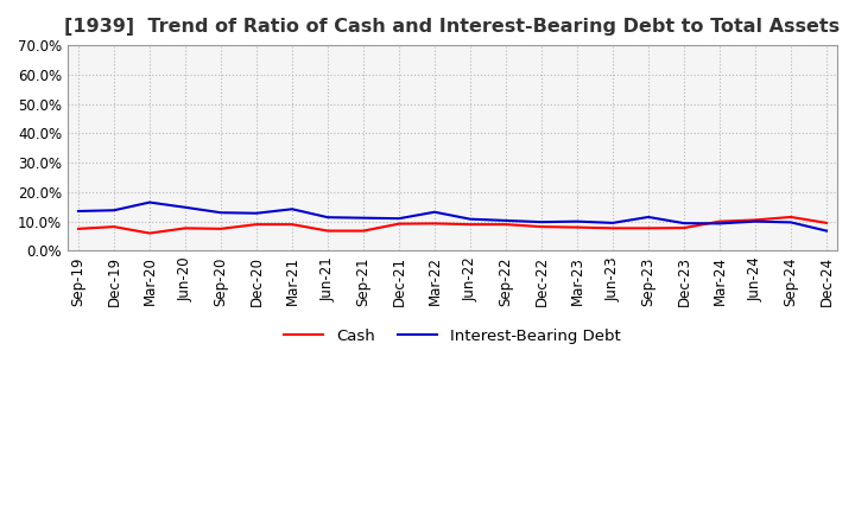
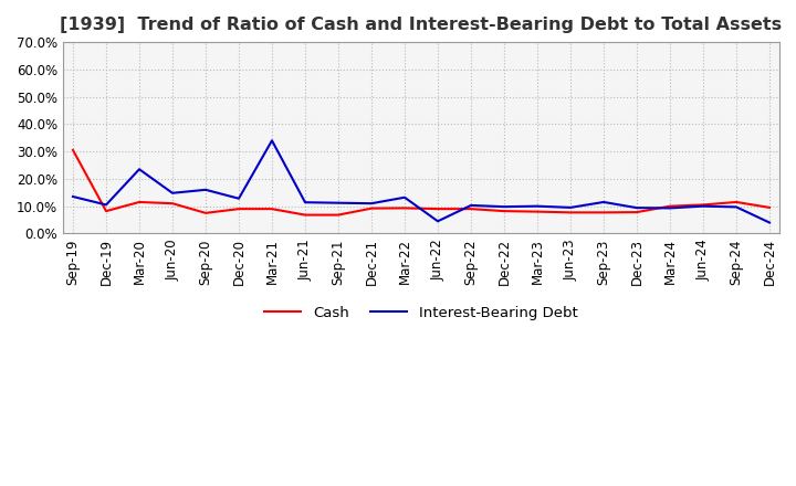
Cash/Sep-19: 7.5% -> 30.5%
Interest-Bearing Debt/Dec-19: 13.8% -> 10.5%
Cash/Mar-20: 6.0% -> 11.5%
Interest-Bearing Debt/Mar-20: 16.5% -> 23.5%
Cash/Jun-20: 7.7% -> 11.0%
Interest-Bearing Debt/Sep-20: 13.0% -> 16.0%
Interest-Bearing Debt/Mar-21: 14.2% -> 34.0%
Interest-Bearing Debt/Jun-22: 10.8% -> 4.5%
Interest-Bearing Debt/Dec-24: 6.8% -> 4.0%
